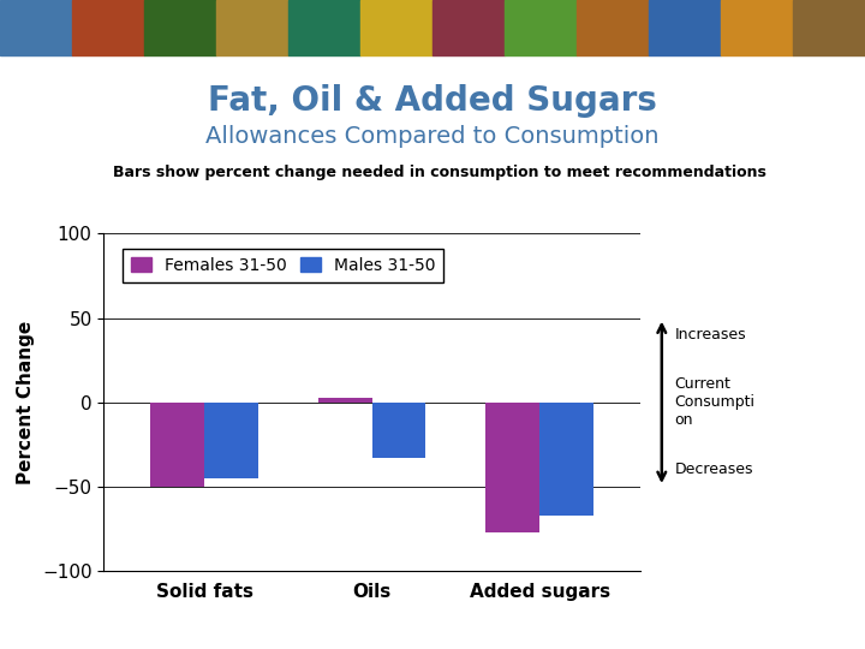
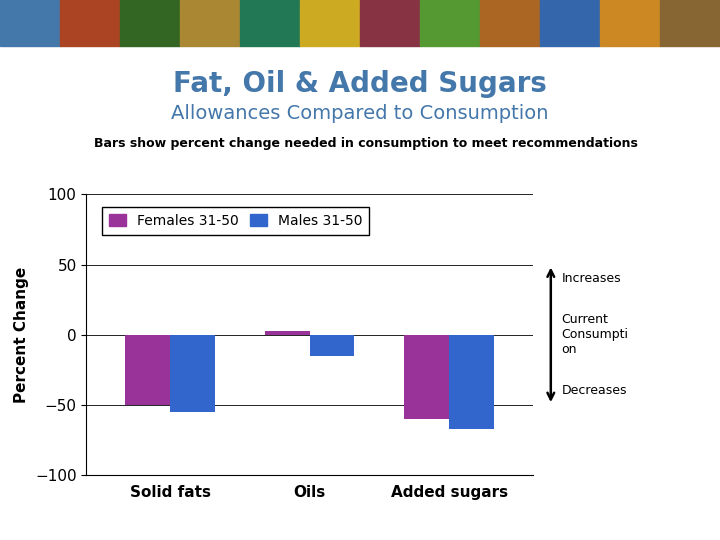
Males 31-50/Solid fats: -45 -> -55
Males 31-50/Oils: -33 -> -15
Females 31-50/Added sugars: -77 -> -60
